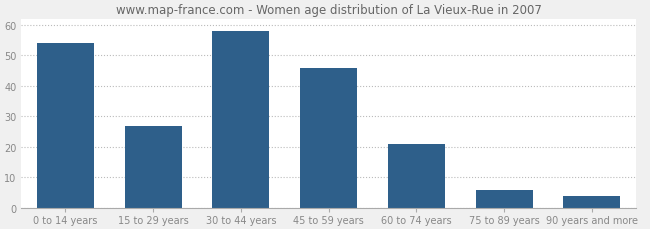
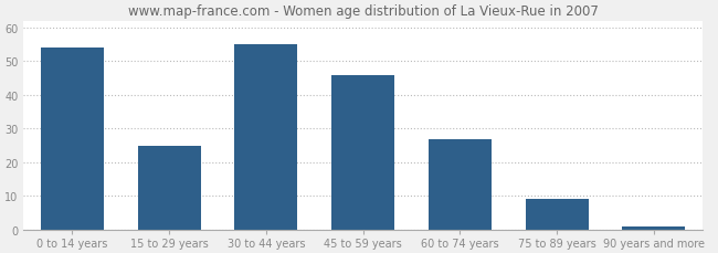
15 to 29 years: 27 -> 25
30 to 44 years: 58 -> 55
60 to 74 years: 21 -> 27
75 to 89 years: 6 -> 9
90 years and more: 4 -> 1
